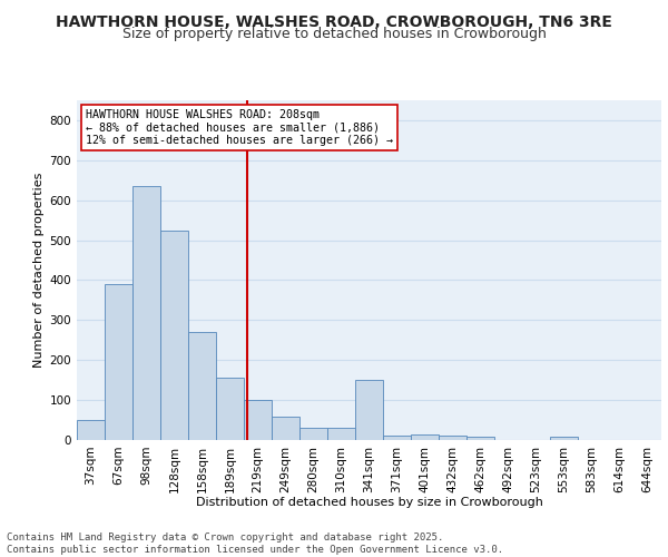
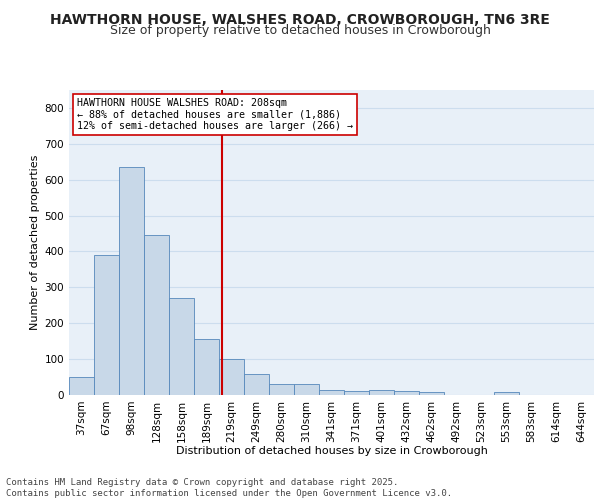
128sqm: 525 -> 445
341sqm: 150 -> 15
